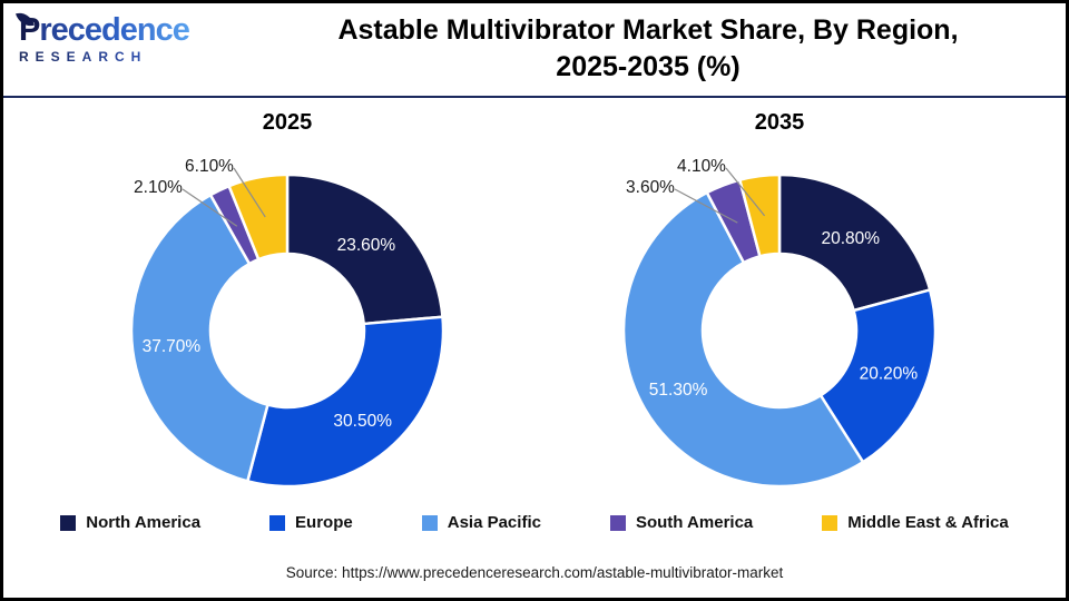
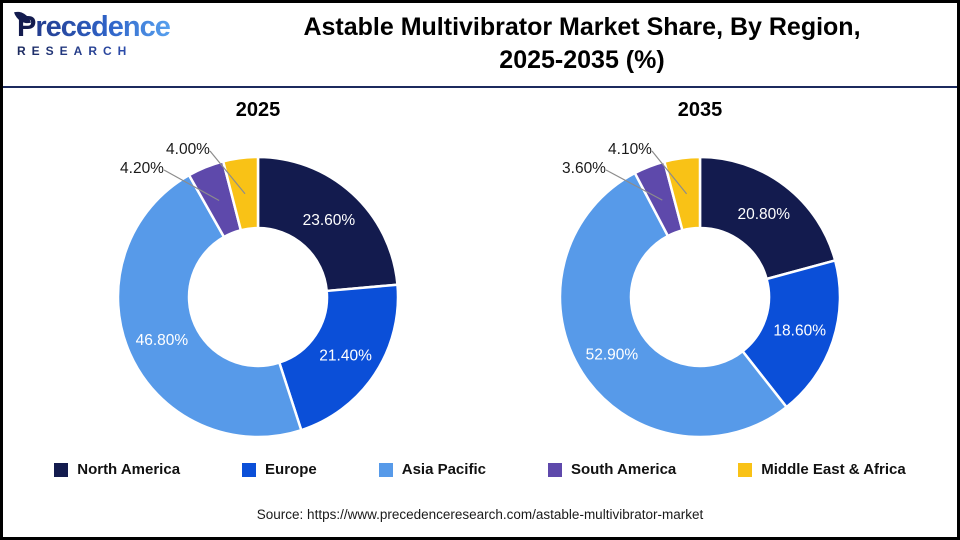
2025/Europe: 30.50% -> 21.40%
2035/Europe: 20.20% -> 18.60%
2025/Asia Pacific: 37.70% -> 46.80%
2035/Asia Pacific: 51.30% -> 52.90%
2025/South America: 2.10% -> 4.20%
2025/Middle East & Africa: 6.10% -> 4.00%
